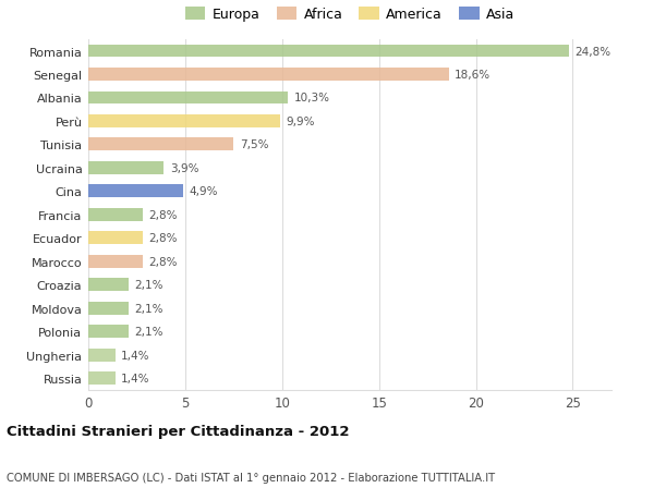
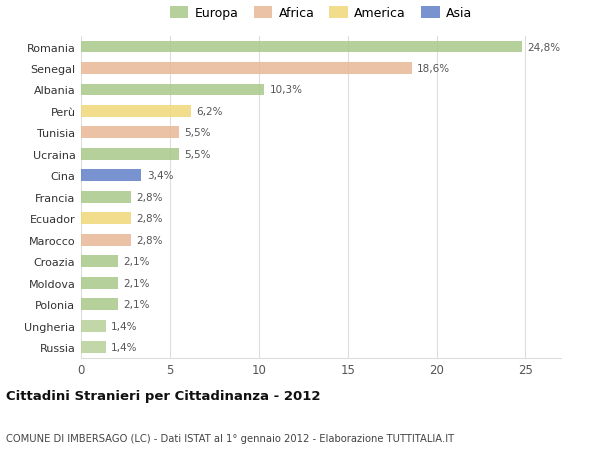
Perù: 9,9% -> 6,2%
Tunisia: 7,5% -> 5,5%
Ucraina: 3,9% -> 5,5%
Cina: 4,9% -> 3,4%
